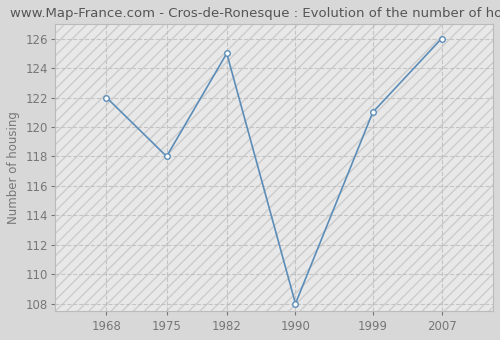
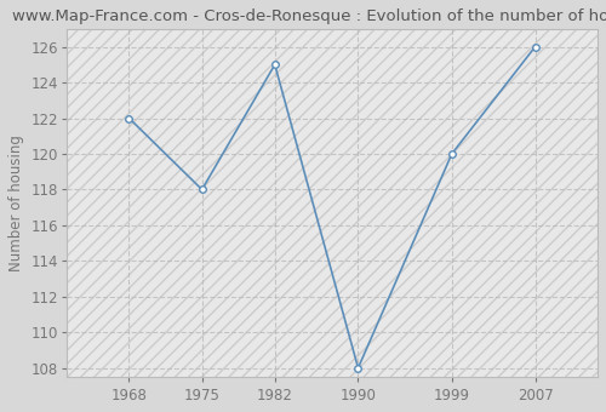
1999: 121 -> 120
